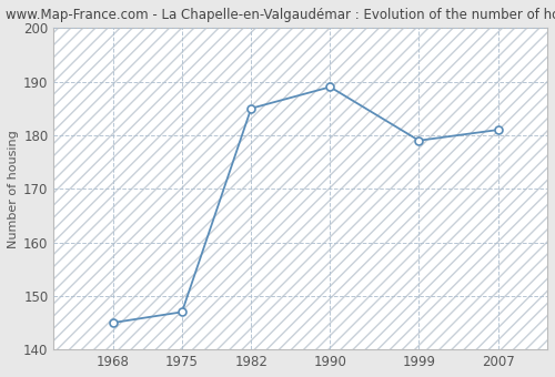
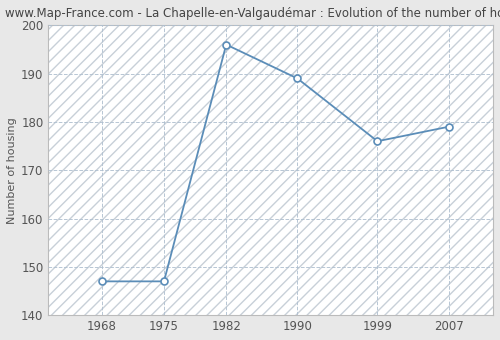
1968: 145 -> 147
1982: 185 -> 196
1999: 179 -> 176
2007: 181 -> 179
